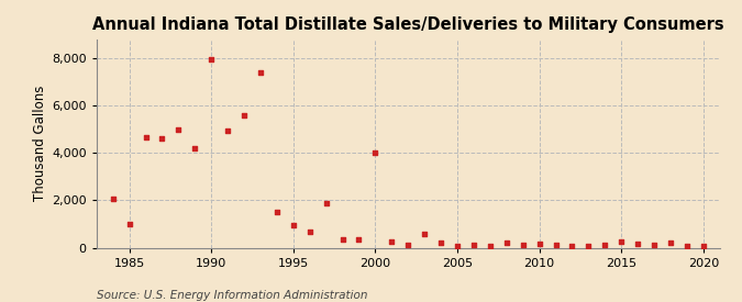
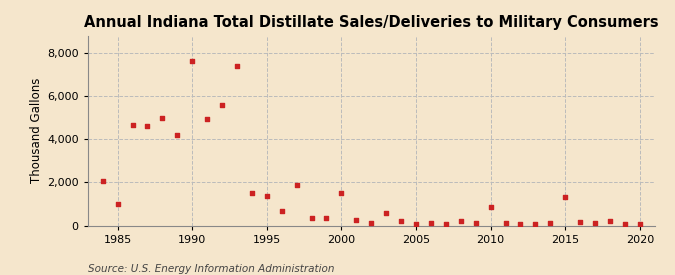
1990: 7,950 -> 7,650
1995: 950 -> 1,350
2000: 4,000 -> 1,500
2010: 150 -> 850
2015: 250 -> 1,300
